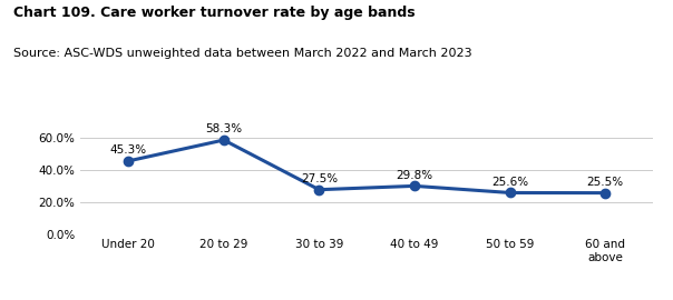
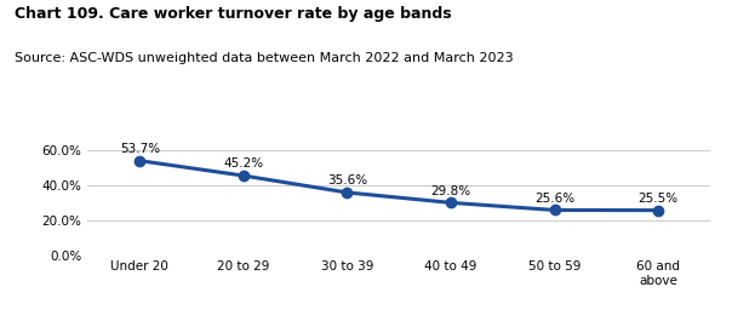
Under 20: 45.3% -> 53.7%
20 to 29: 58.3% -> 45.2%
30 to 39: 27.5% -> 35.6%
